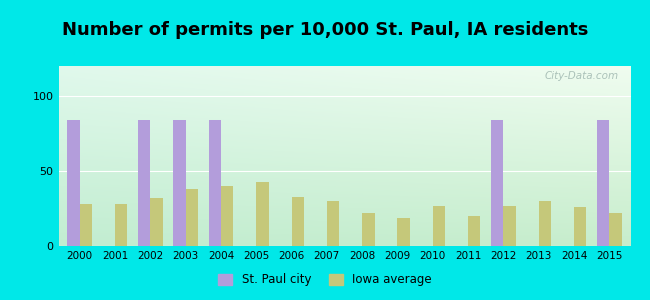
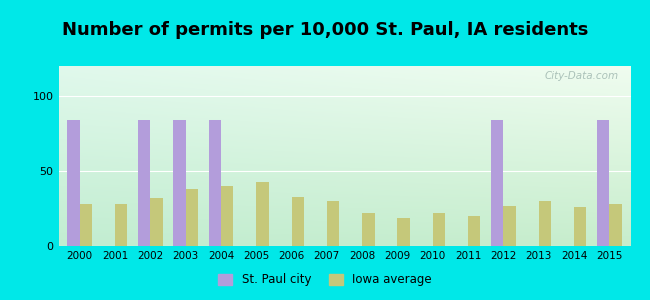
Iowa average/2010: 27 -> 22
Iowa average/2015: 22 -> 28
